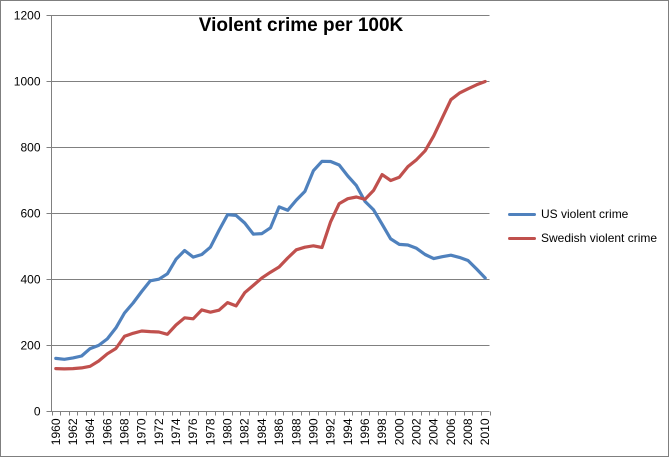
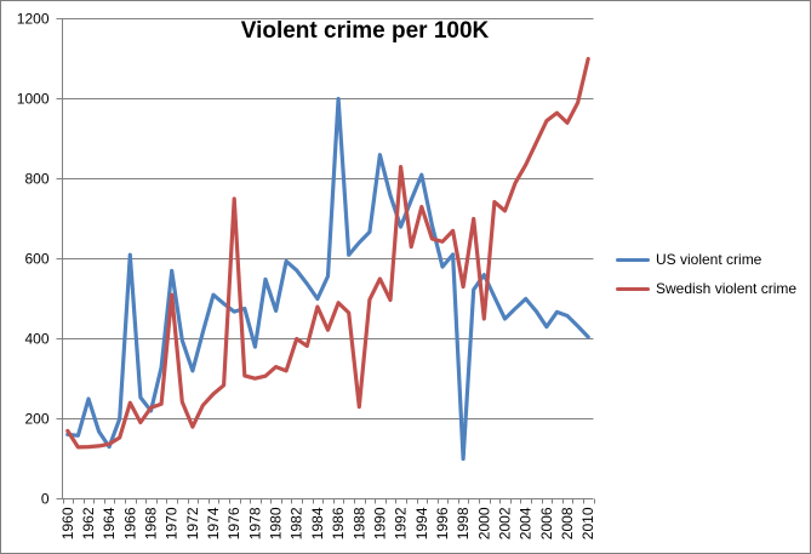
Swedish violent crime/1960: 130 -> 170
US violent crime/1962: 160 -> 250
US violent crime/1964: 190 -> 130
US violent crime/1966: 220 -> 610
Swedish violent crime/1966: 180 -> 240
US violent crime/1968: 300 -> 220
US violent crime/1970: 360 -> 570
Swedish violent crime/1970: 240 -> 510
US violent crime/1972: 400 -> 320
Swedish violent crime/1972: 240 -> 180
US violent crime/1974: 460 -> 510
Swedish violent crime/1976: 280 -> 750
US violent crime/1978: 500 -> 380
US violent crime/1980: 600 -> 470
Swedish violent crime/1982: 360 -> 400
US violent crime/1984: 540 -> 500
Swedish violent crime/1984: 400 -> 480
US violent crime/1986: 620 -> 1000
Swedish violent crime/1986: 440 -> 490
Swedish violent crime/1988: 490 -> 230
US violent crime/1990: 730 -> 860
Swedish violent crime/1990: 500 -> 550
US violent crime/1992: 760 -> 680
Swedish violent crime/1992: 580 -> 830
US violent crime/1994: 710 -> 810
Swedish violent crime/1994: 640 -> 730
US violent crime/1996: 640 -> 580
US violent crime/1998: 570 -> 100
Swedish violent crime/1998: 720 -> 530
US violent crime/2000: 510 -> 560
Swedish violent crime/2000: 710 -> 450
US violent crime/2002: 490 -> 450
Swedish violent crime/2002: 760 -> 720
US violent crime/2004: 460 -> 500
US violent crime/2006: 470 -> 430
Swedish violent crime/2008: 980 -> 940
Swedish violent crime/2010: 1000 -> 1100
